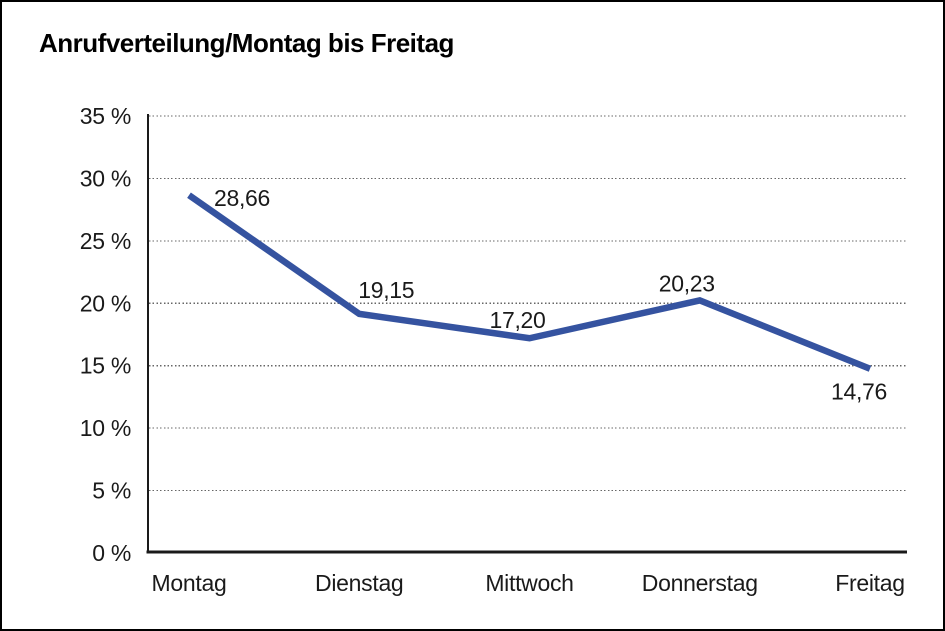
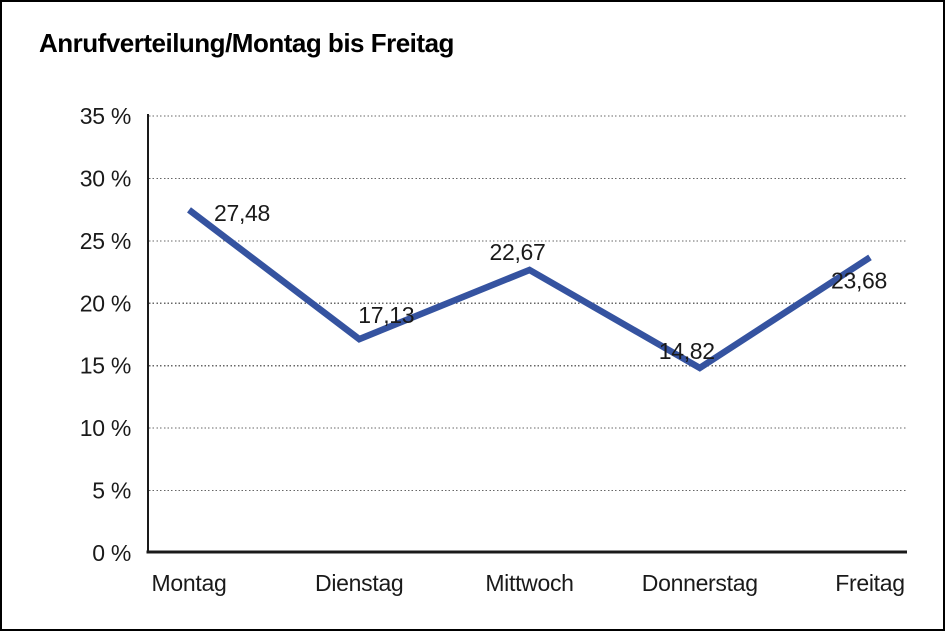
Montag: 28,66 -> 27,48
Dienstag: 19,15 -> 17,13
Mittwoch: 17,20 -> 22,67
Donnerstag: 20,23 -> 14,82
Freitag: 14,76 -> 23,68
